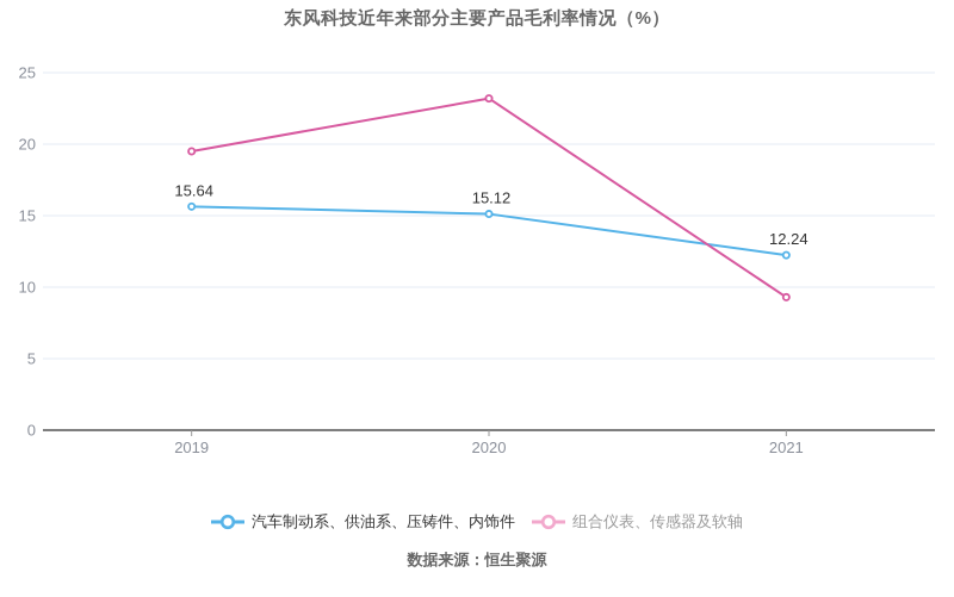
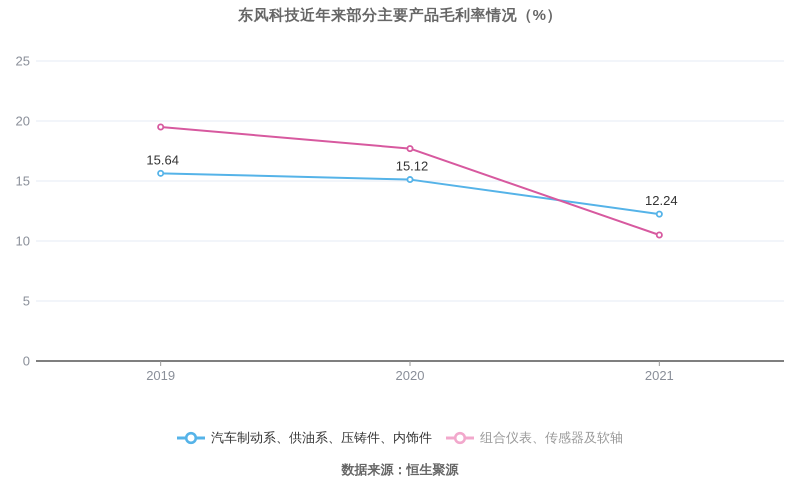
组合仪表、传感器及软轴/2020: 23.2 -> 17.7
组合仪表、传感器及软轴/2021: 9.3 -> 10.5
